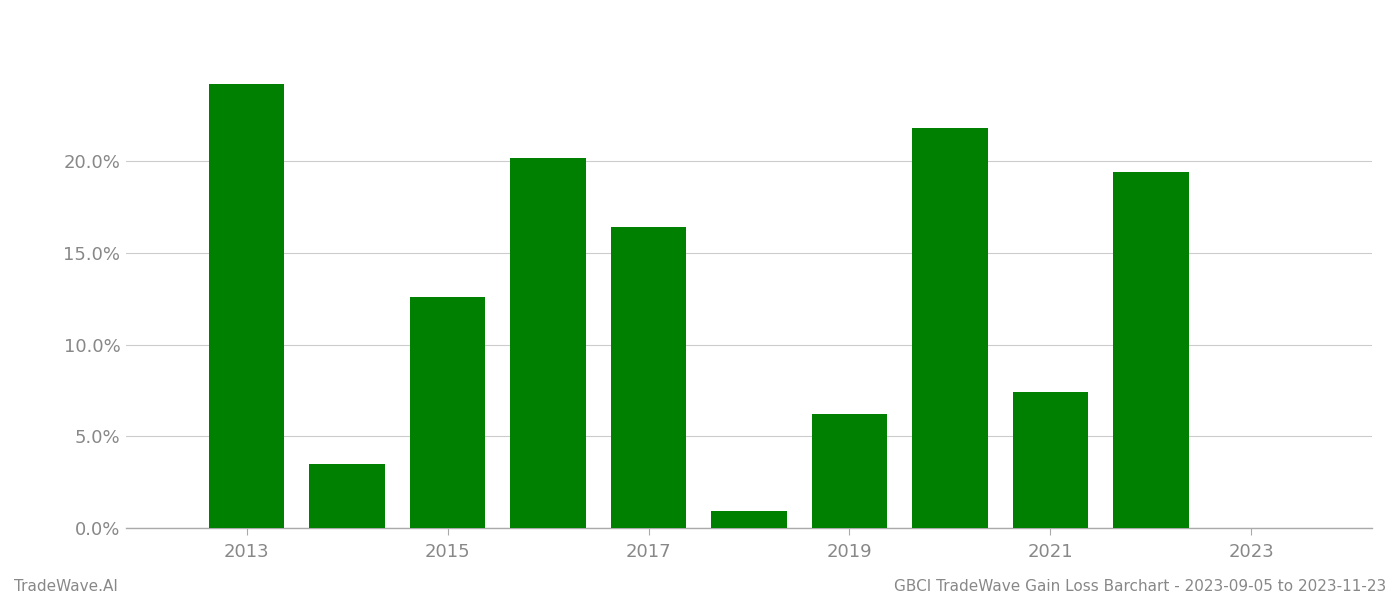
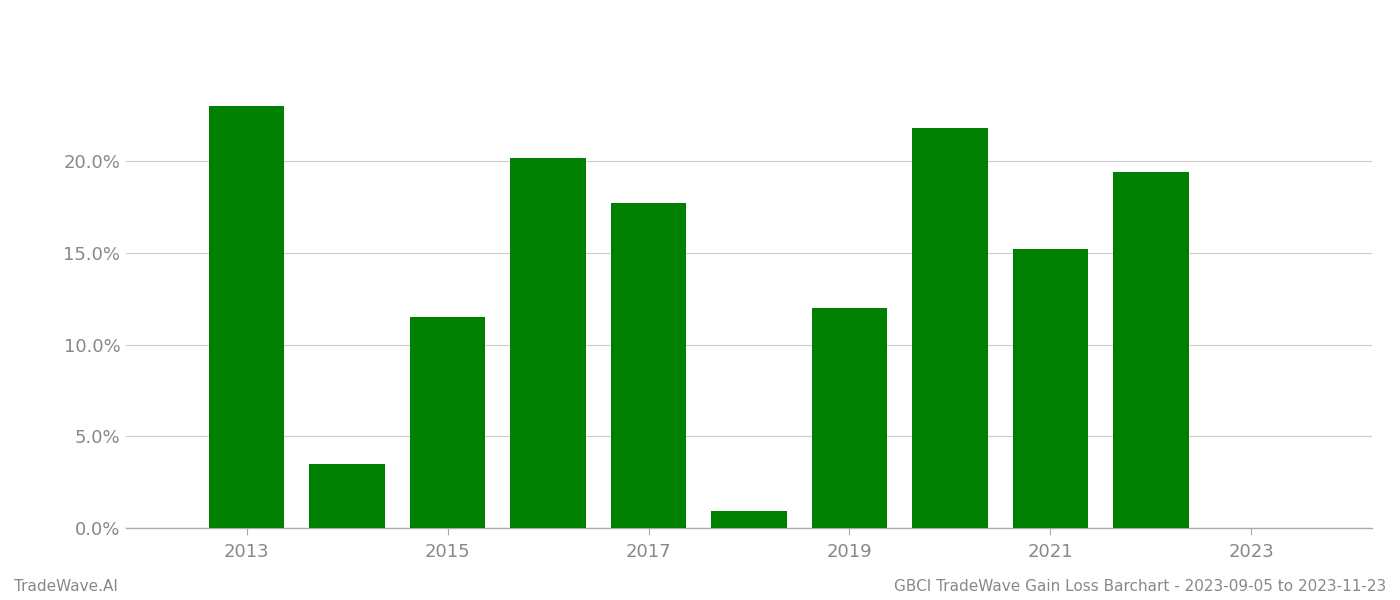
2013: 24.2% -> 23.0%
2015: 12.6% -> 11.5%
2017: 16.4% -> 17.7%
2019: 6.2% -> 12.0%
2021: 7.4% -> 15.2%
